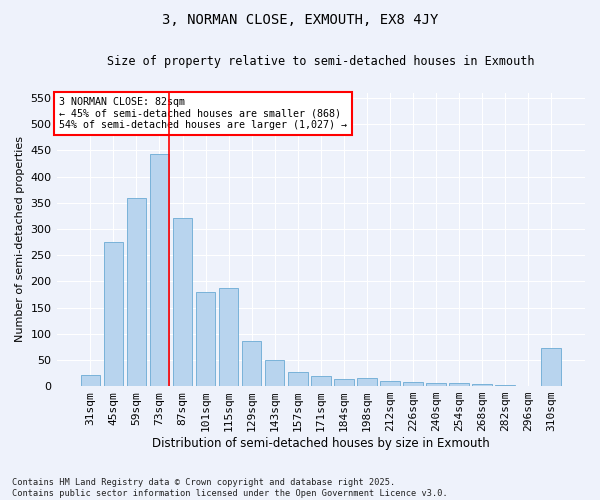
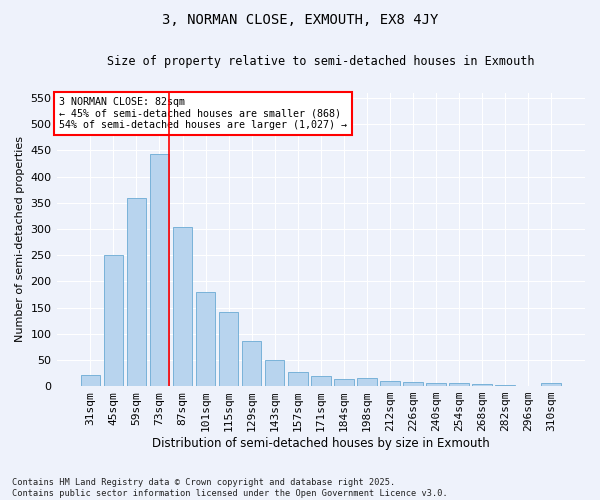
45sqm: 276 -> 250
87sqm: 320 -> 303
115sqm: 188 -> 142
310sqm: 72 -> 5
